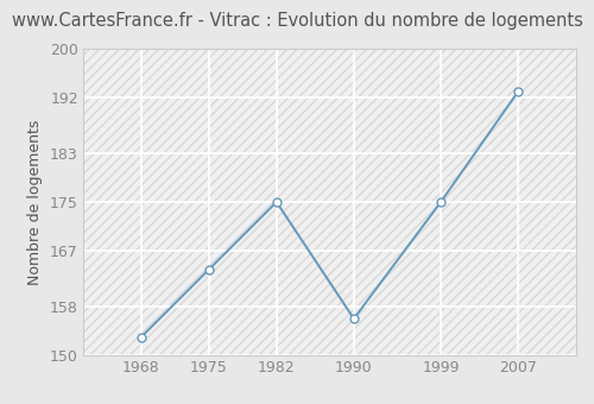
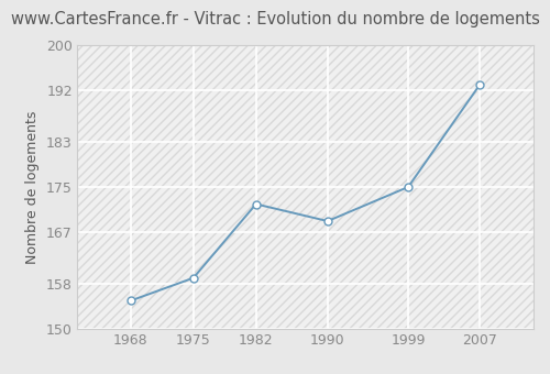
1968: 153 -> 155
1975: 164 -> 159
1982: 175 -> 172
1990: 156 -> 169
